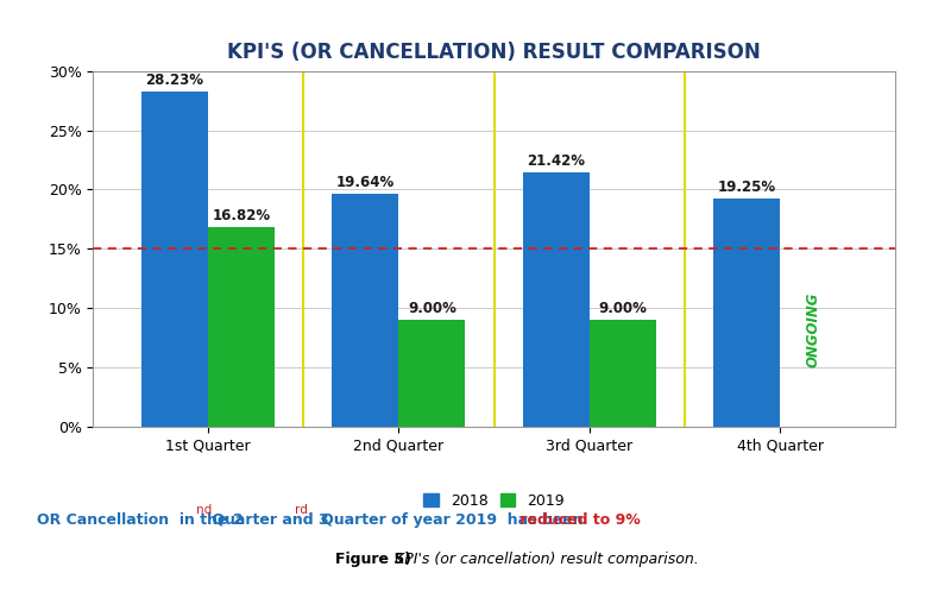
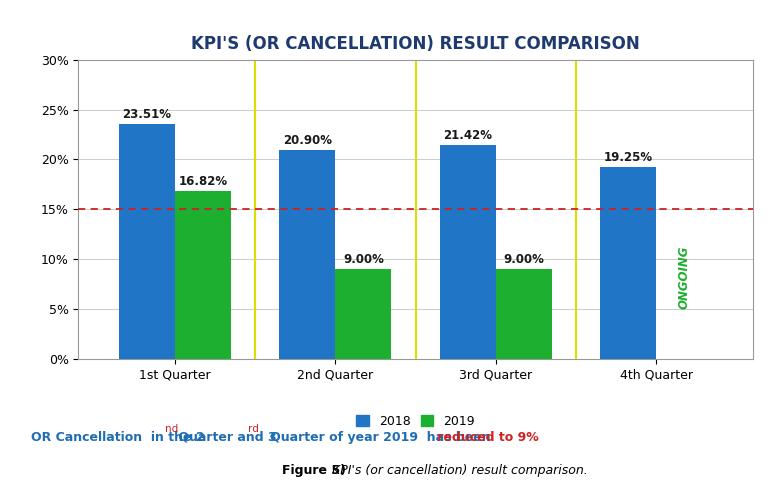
2018/1st Quarter: 28.23% -> 23.51%
2018/2nd Quarter: 19.64% -> 20.90%
